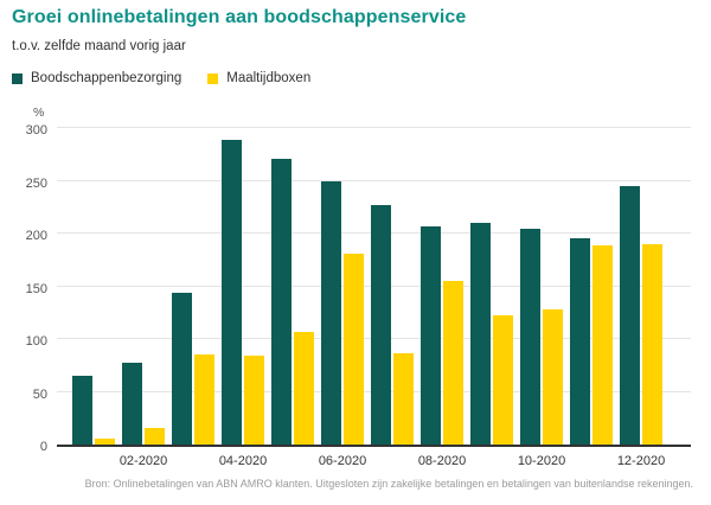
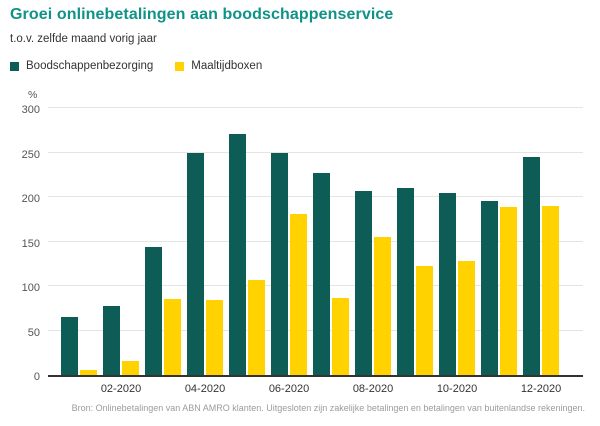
Boodschappenbezorging/04-2020: 290 -> 250
